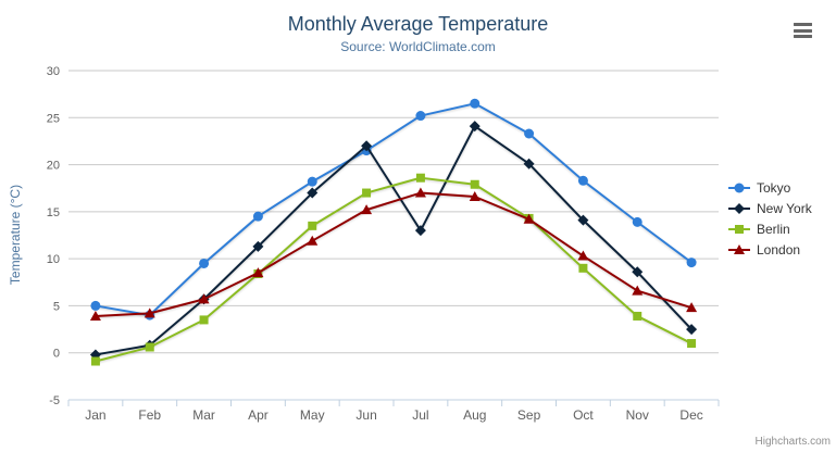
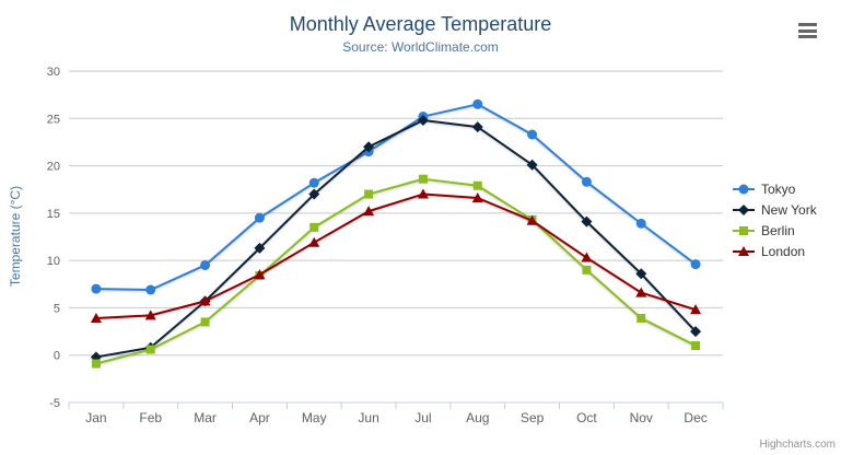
Tokyo/Jan: 5 -> 7
Tokyo/Feb: 4 -> 7
New York/Jul: 13 -> 25
